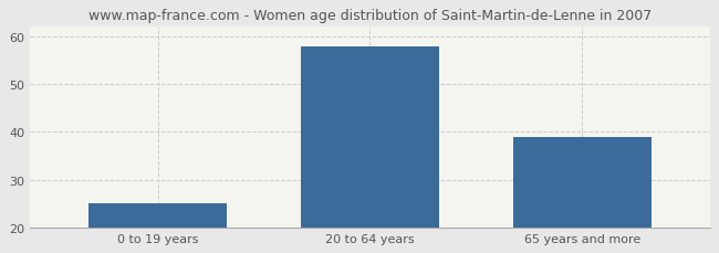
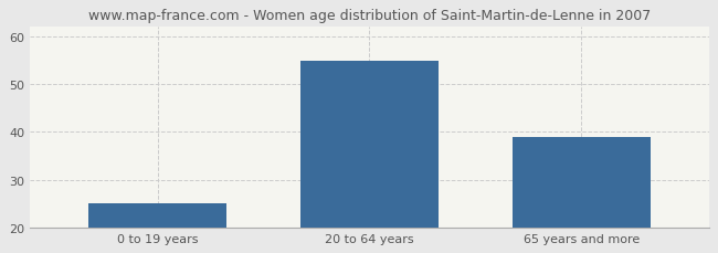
20 to 64 years: 58 -> 55
